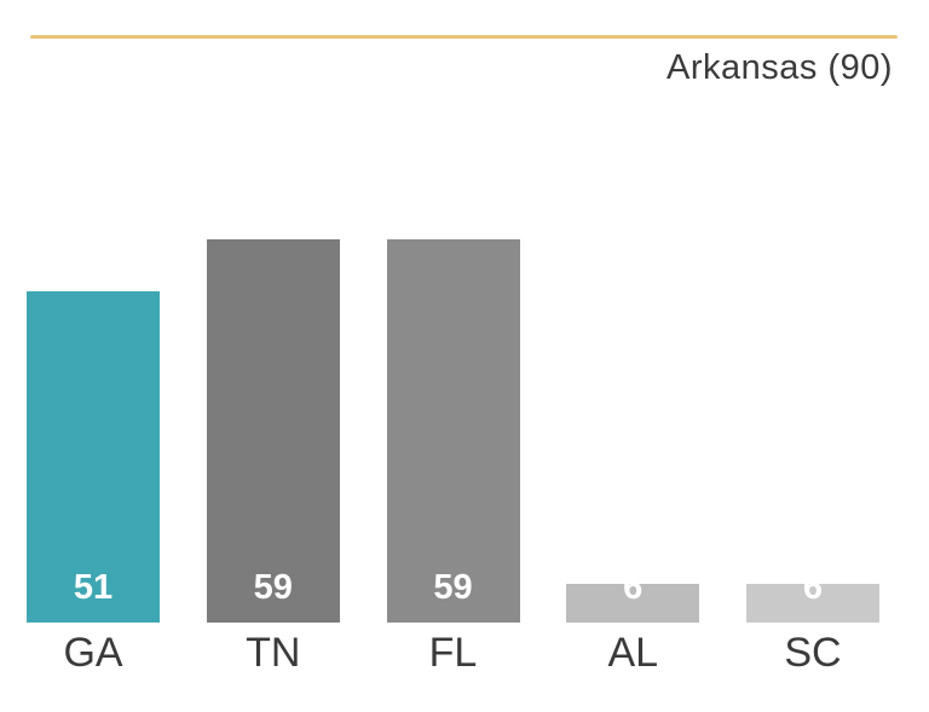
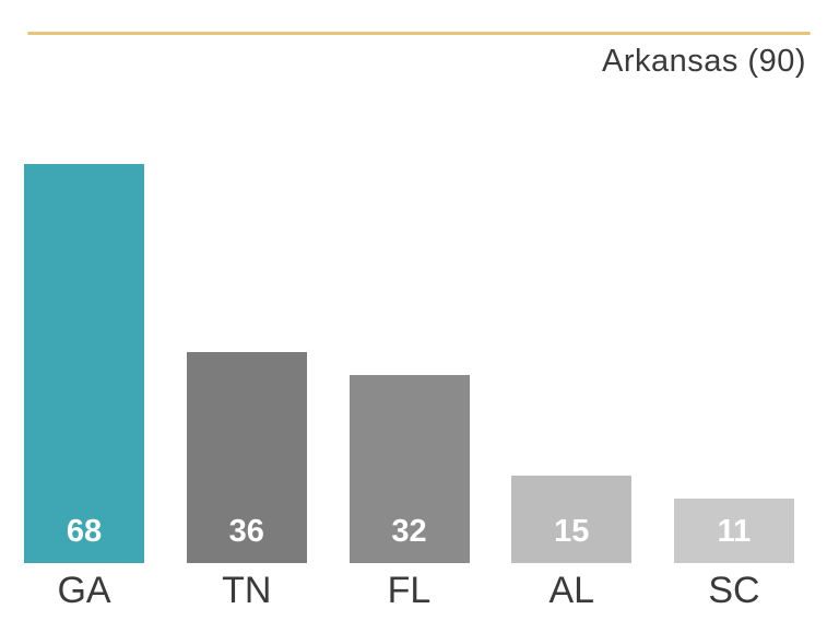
GA: 51 -> 68
TN: 59 -> 36
FL: 59 -> 32
AL: 6 -> 15
SC: 6 -> 11
